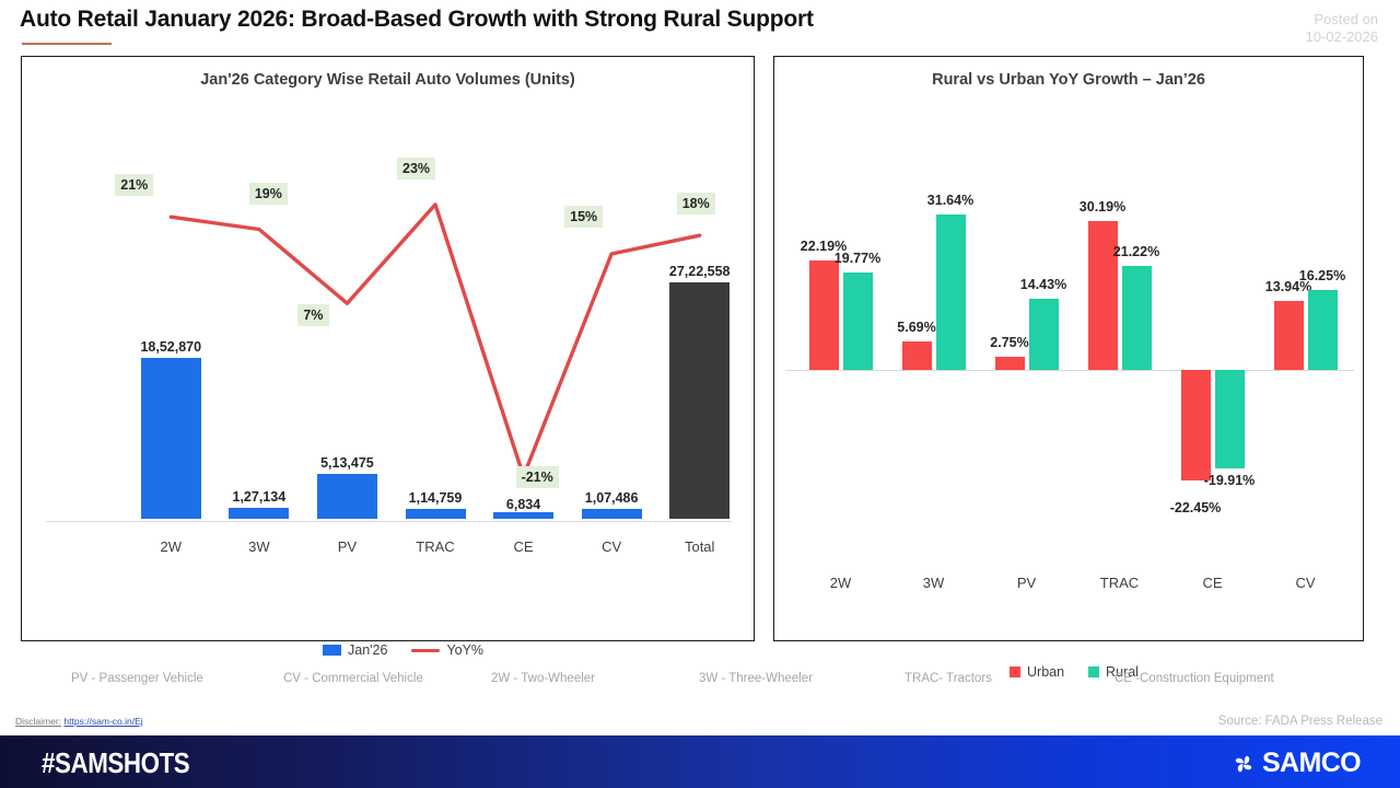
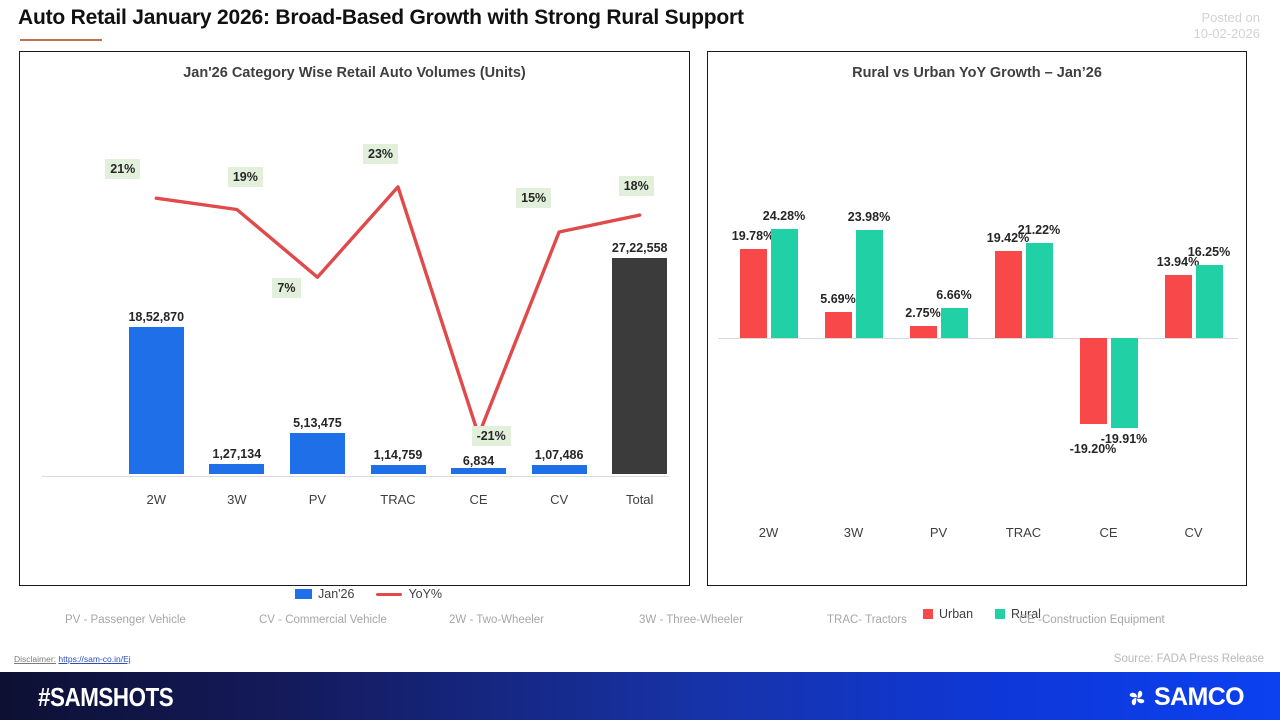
Rural vs Urban YoY Growth – Jan’26/Urban/2W: 22.19% -> 19.78%
Rural vs Urban YoY Growth – Jan’26/Rural/2W: 19.77% -> 24.28%
Rural vs Urban YoY Growth – Jan’26/Rural/3W: 31.64% -> 23.98%
Rural vs Urban YoY Growth – Jan’26/Rural/PV: 14.43% -> 6.66%
Rural vs Urban YoY Growth – Jan’26/Urban/TRAC: 30.19% -> 19.42%
Rural vs Urban YoY Growth – Jan’26/Urban/CE: -22.45% -> -19.20%
